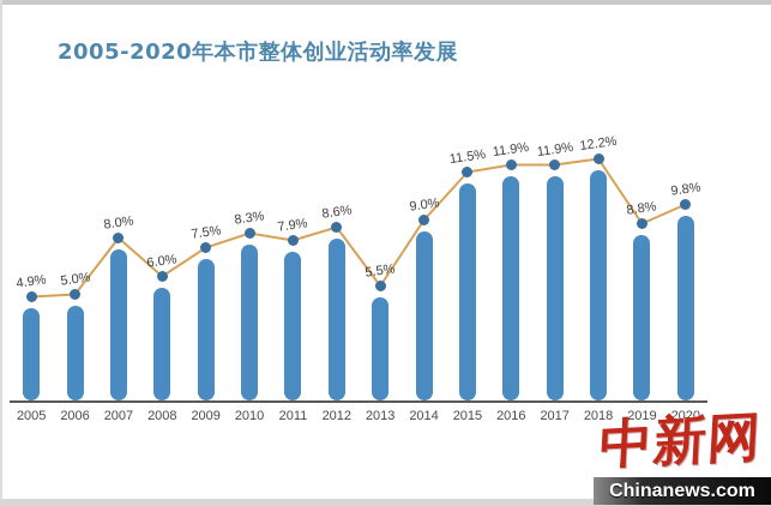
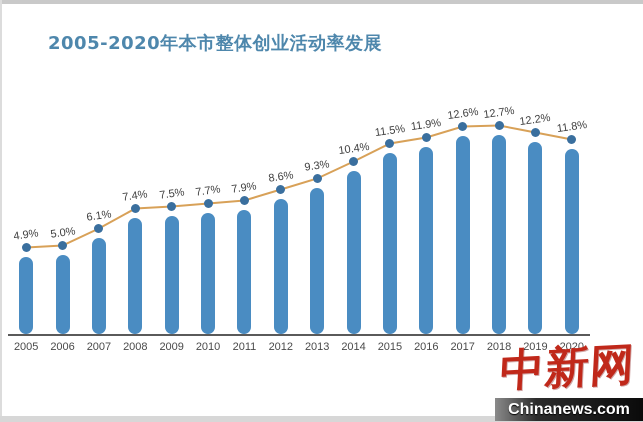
2007: 8.0% -> 6.1%
2008: 6.0% -> 7.4%
2010: 8.3% -> 7.7%
2013: 5.5% -> 9.3%
2014: 9.0% -> 10.4%
2017: 11.9% -> 12.6%
2018: 12.2% -> 12.7%
2019: 8.8% -> 12.2%
2020: 9.8% -> 11.8%
